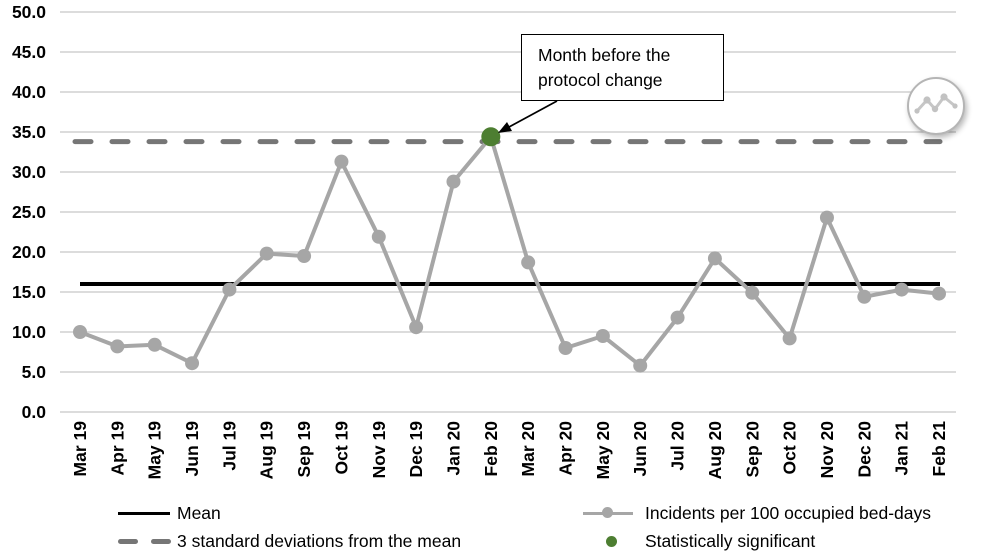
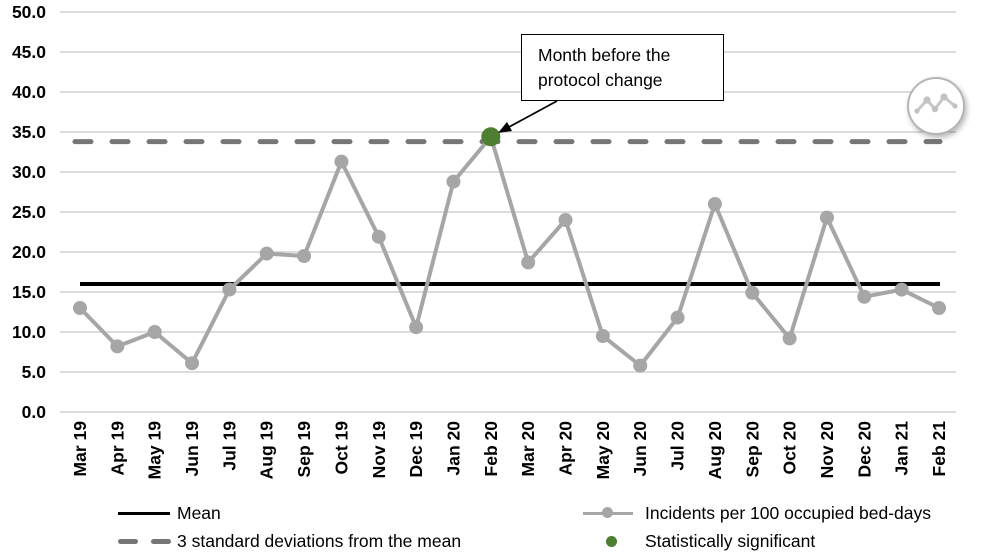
Mar 19: 10 -> 13
May 19: 8 -> 10
Apr 20: 8 -> 24
Aug 20: 19 -> 26
Feb 21: 15 -> 13
